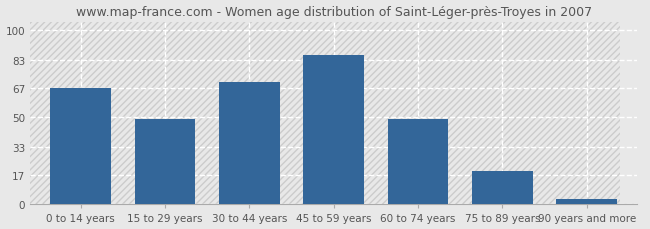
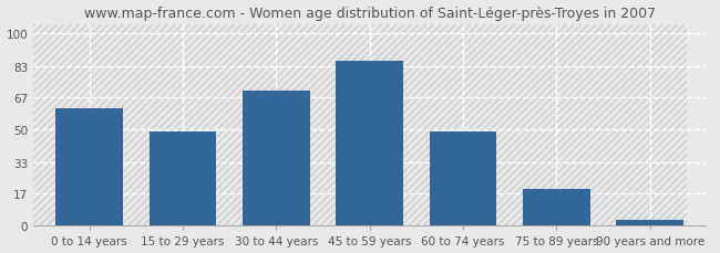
0 to 14 years: 67 -> 61
